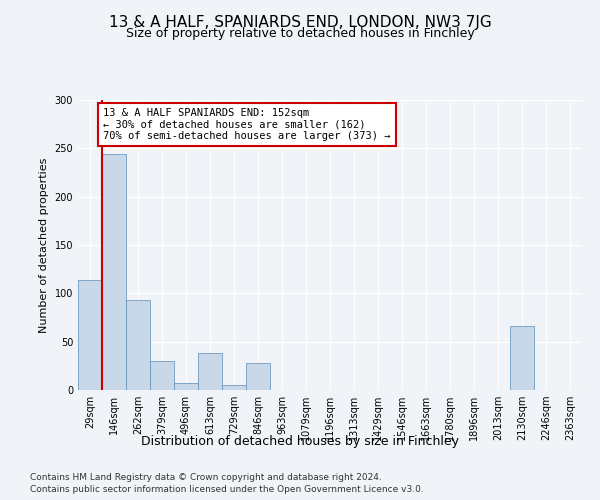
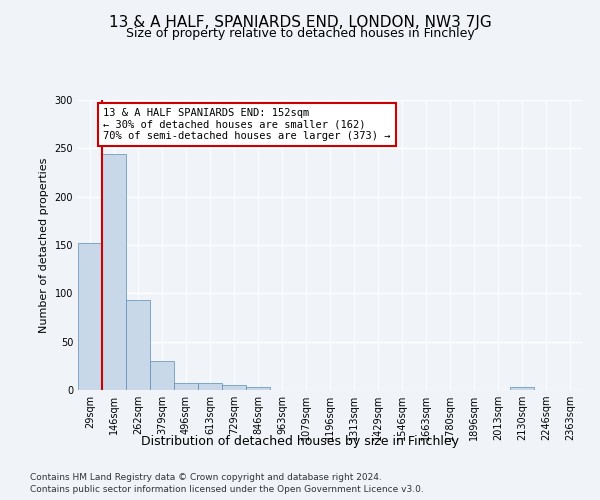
29sqm: 114 -> 152
613sqm: 38 -> 7
846sqm: 28 -> 3
2130sqm: 66 -> 3
